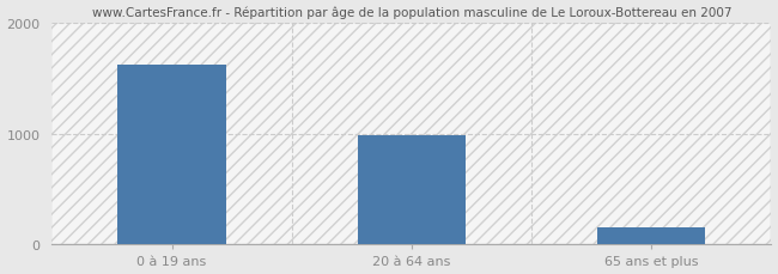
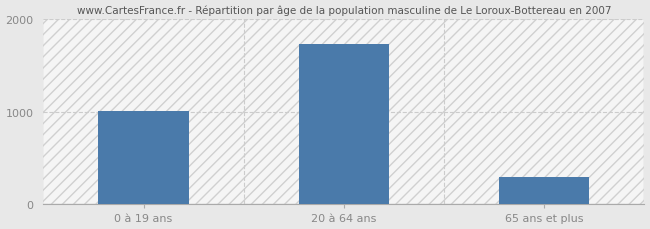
0 à 19 ans: 1620 -> 1010
20 à 64 ans: 980 -> 1730
65 ans et plus: 160 -> 300
